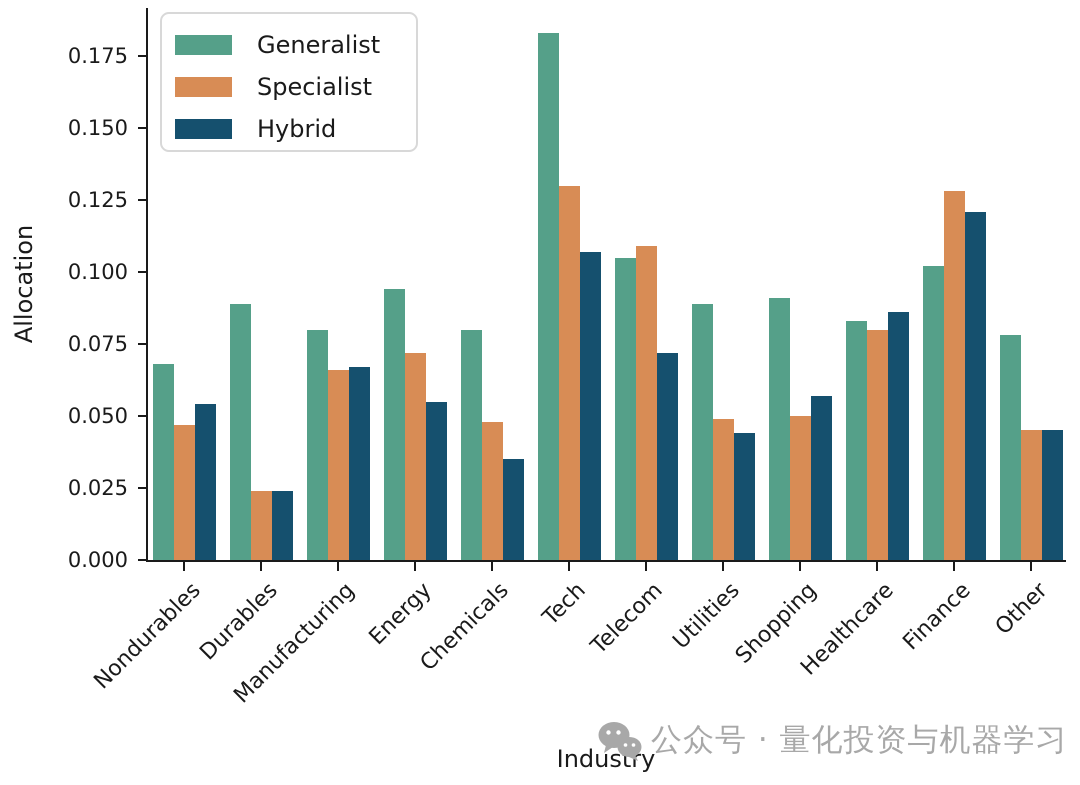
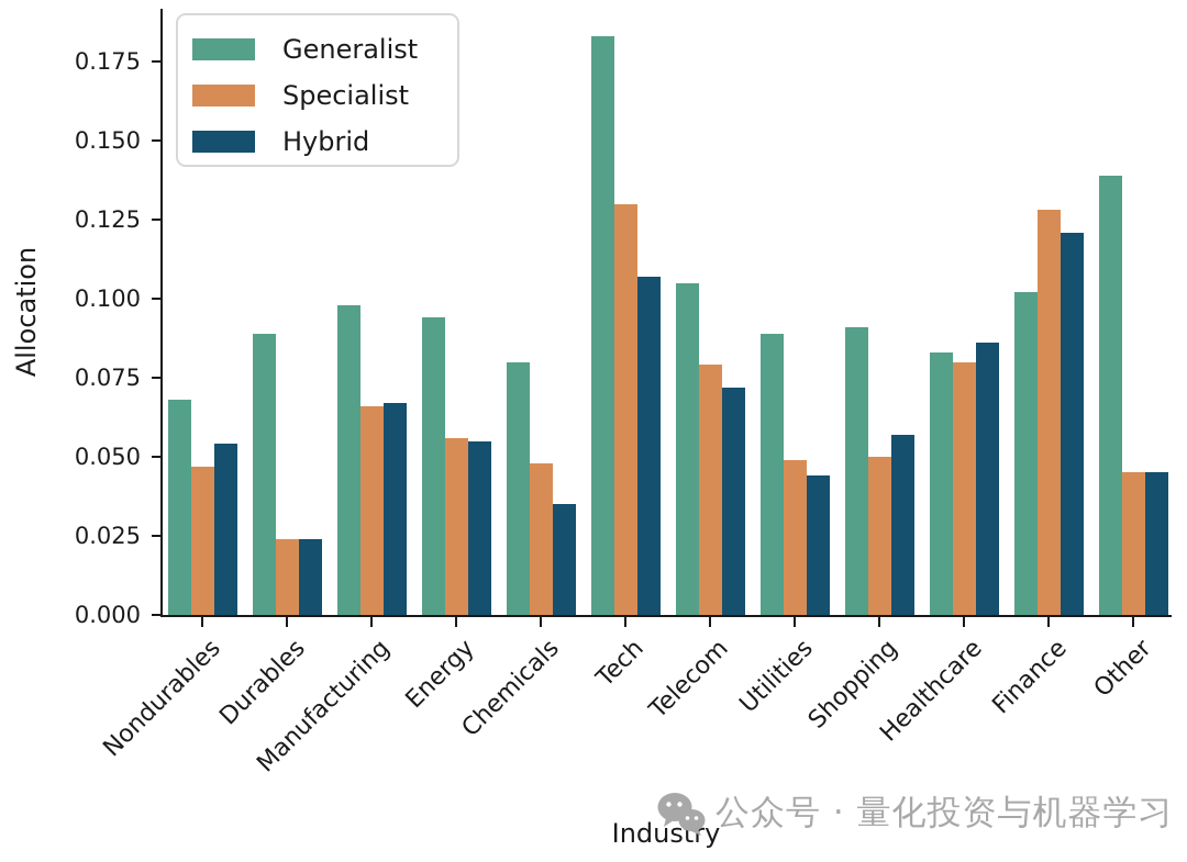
Generalist/Manufacturing: 0.080 -> 0.098
Specialist/Energy: 0.072 -> 0.056
Specialist/Telecom: 0.109 -> 0.079
Generalist/Other: 0.078 -> 0.139
